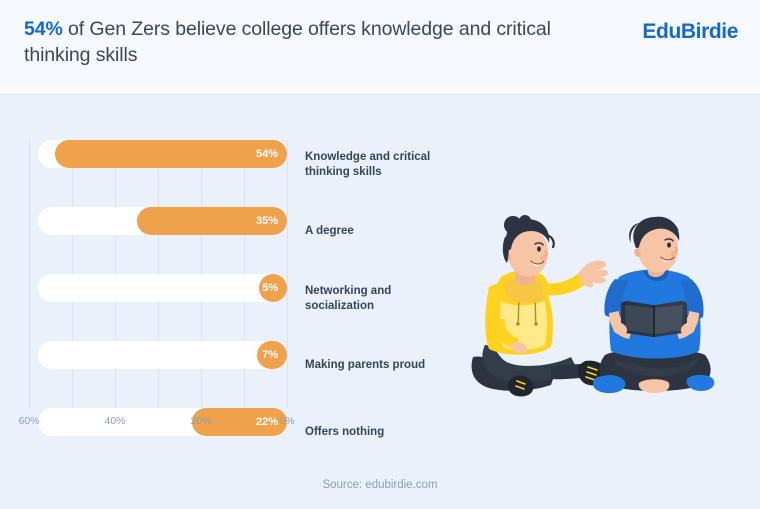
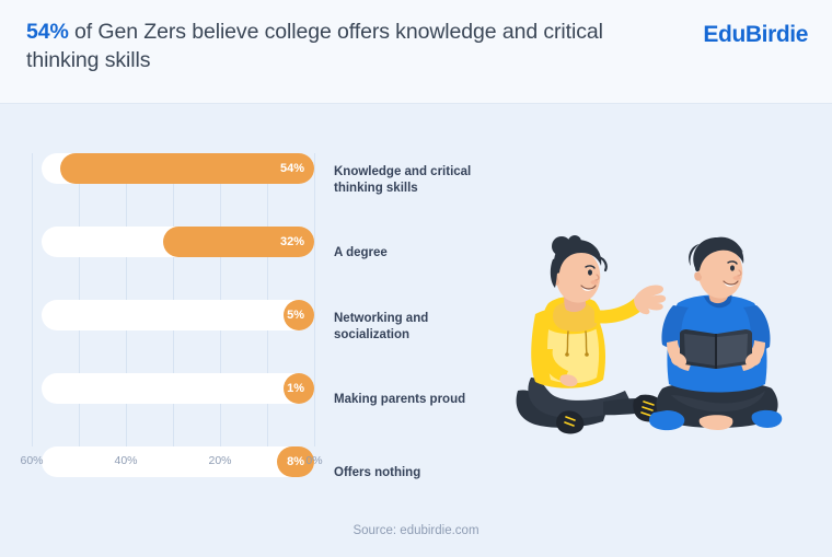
A degree: 35% -> 32%
Making parents proud: 7% -> 1%
Offers nothing: 22% -> 8%
